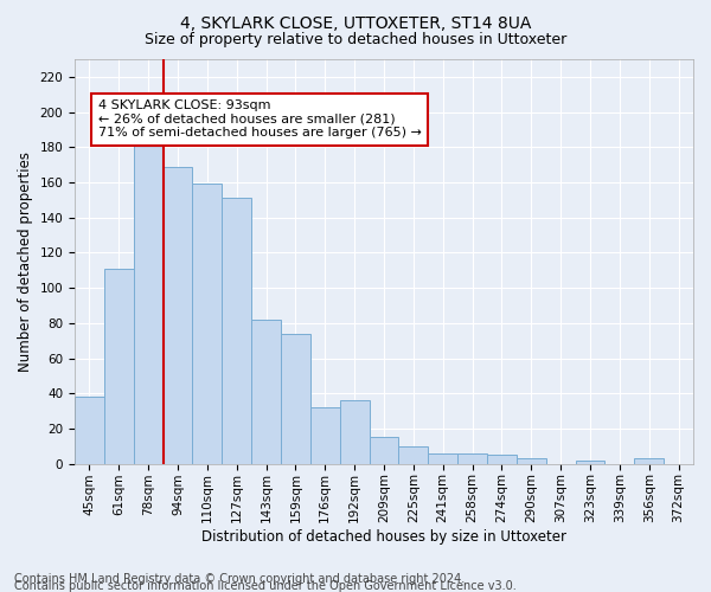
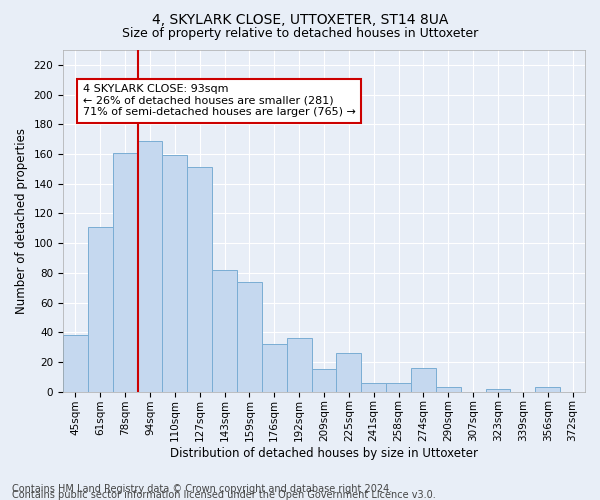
78sqm: 181 -> 161
225sqm: 10 -> 26
274sqm: 5 -> 16
